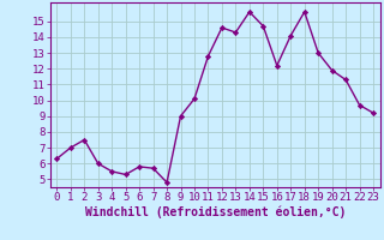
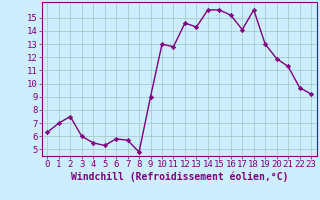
10: 10.1 -> 13.0
15: 14.7 -> 15.6
16: 12.2 -> 15.2
